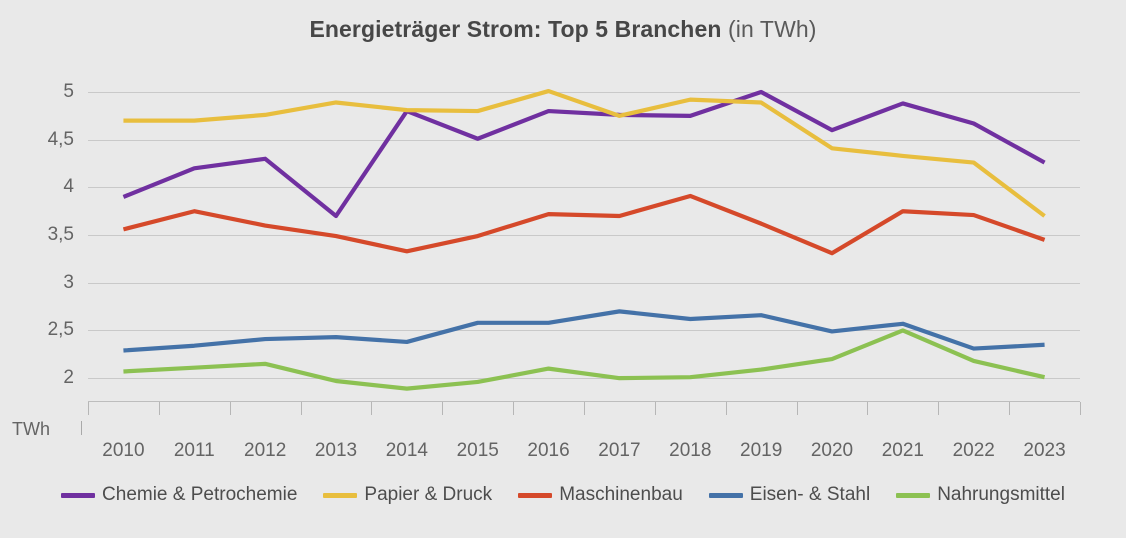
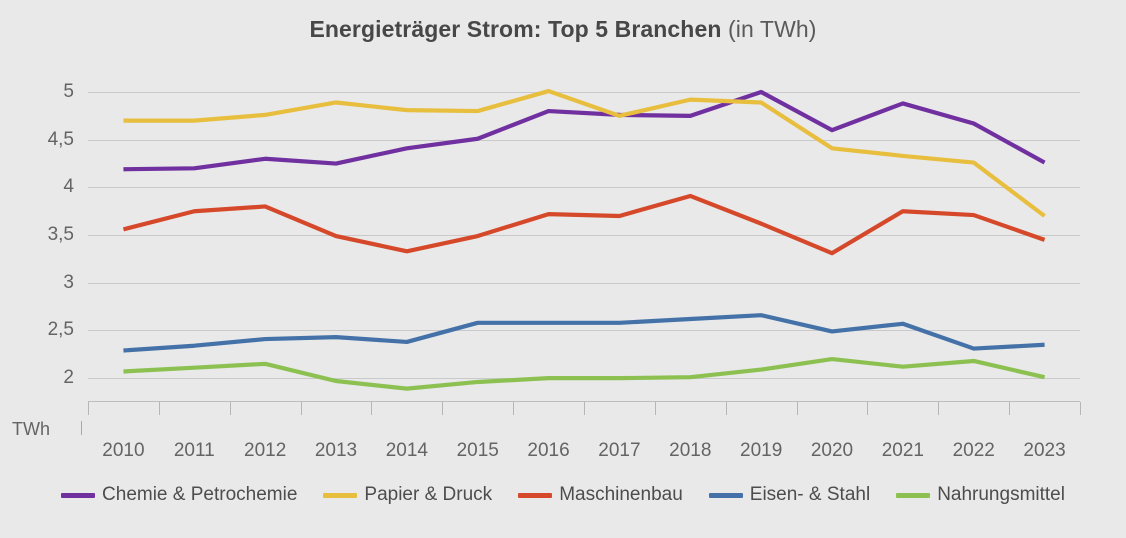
Chemie & Petrochemie/2010: 3.9 -> 4.2
Maschinenbau/2012: 3.6 -> 3.8
Chemie & Petrochemie/2013: 3.7 -> 4.2
Chemie & Petrochemie/2014: 4.8 -> 4.4
Nahrungsmittel/2016: 2.1 -> 2.0
Eisen- & Stahl/2017: 2.7 -> 2.6
Nahrungsmittel/2021: 2.5 -> 2.1
